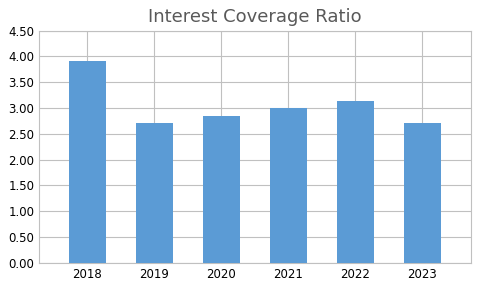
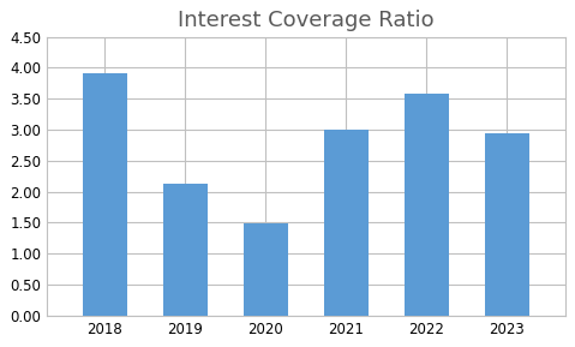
2019: 2.71 -> 2.12
2020: 2.85 -> 1.48
2022: 3.14 -> 3.58
2023: 2.71 -> 2.94
